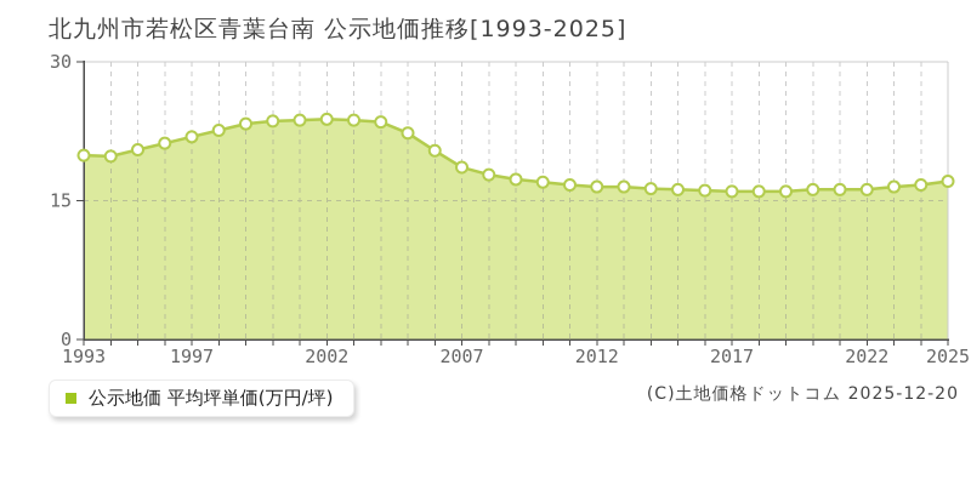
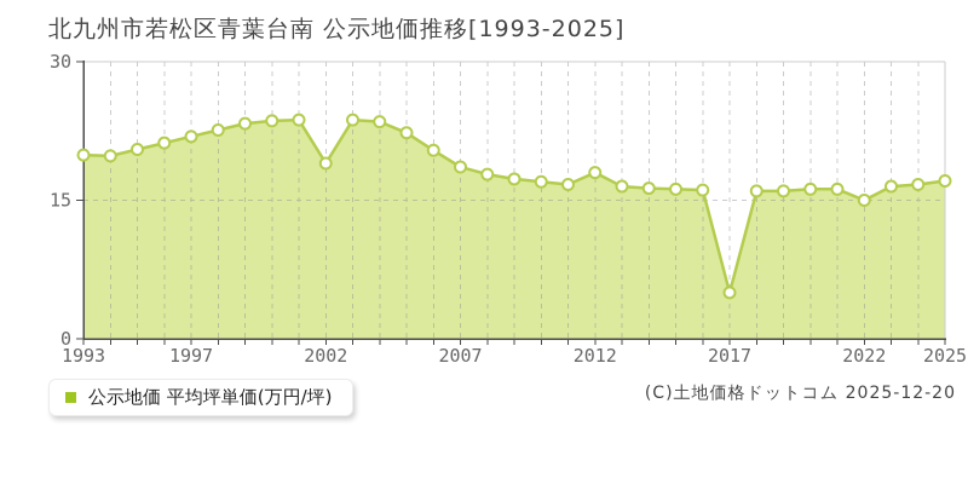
2002: 24 -> 19
2012: 16 -> 18
2017: 16 -> 5
2022: 16 -> 15
